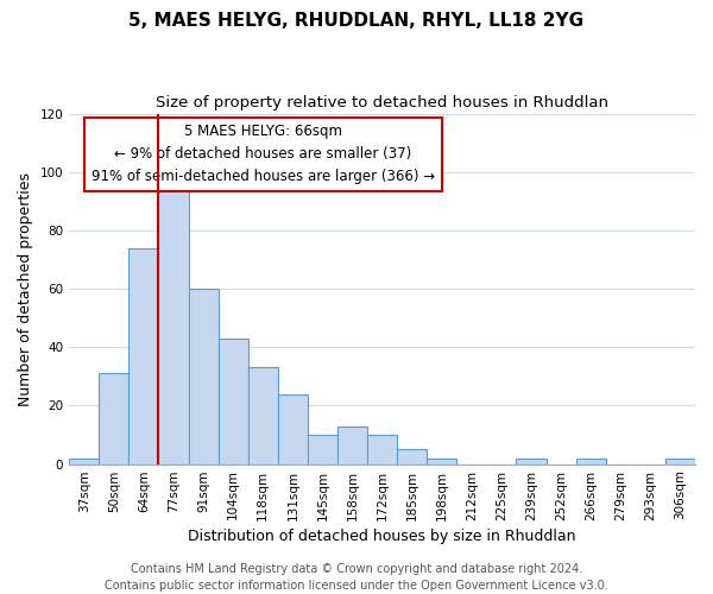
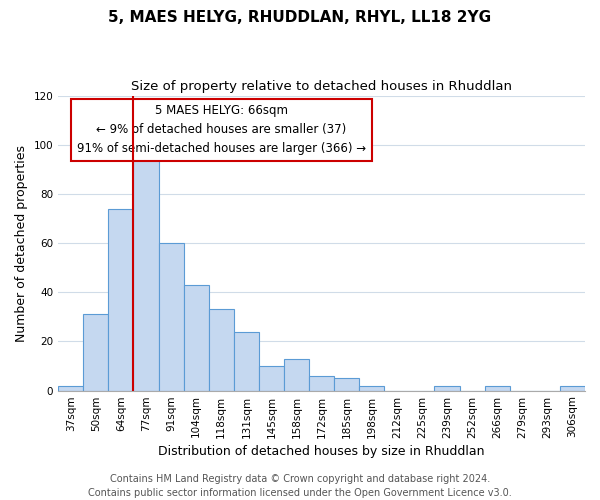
172sqm: 10 -> 6
